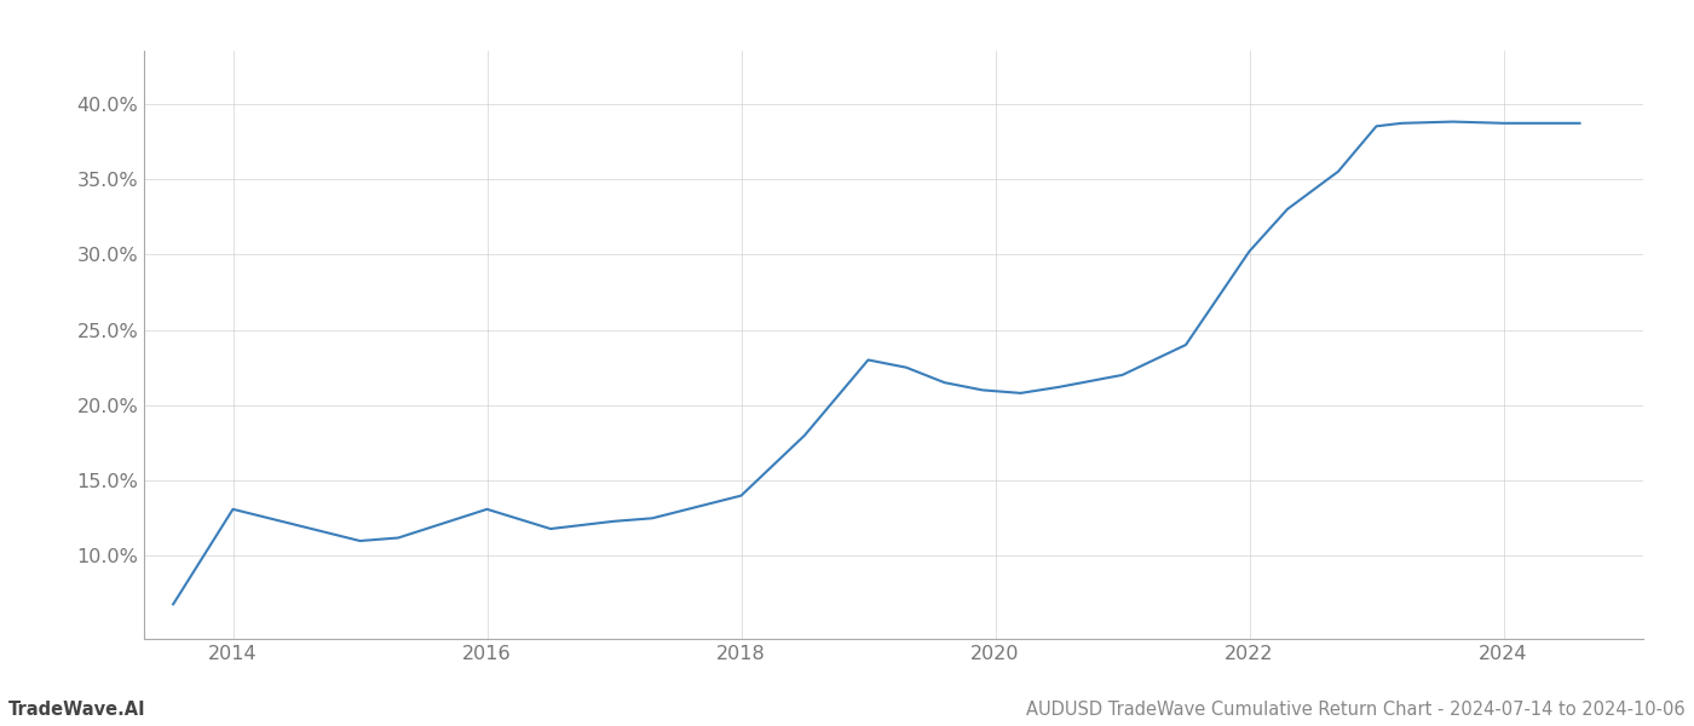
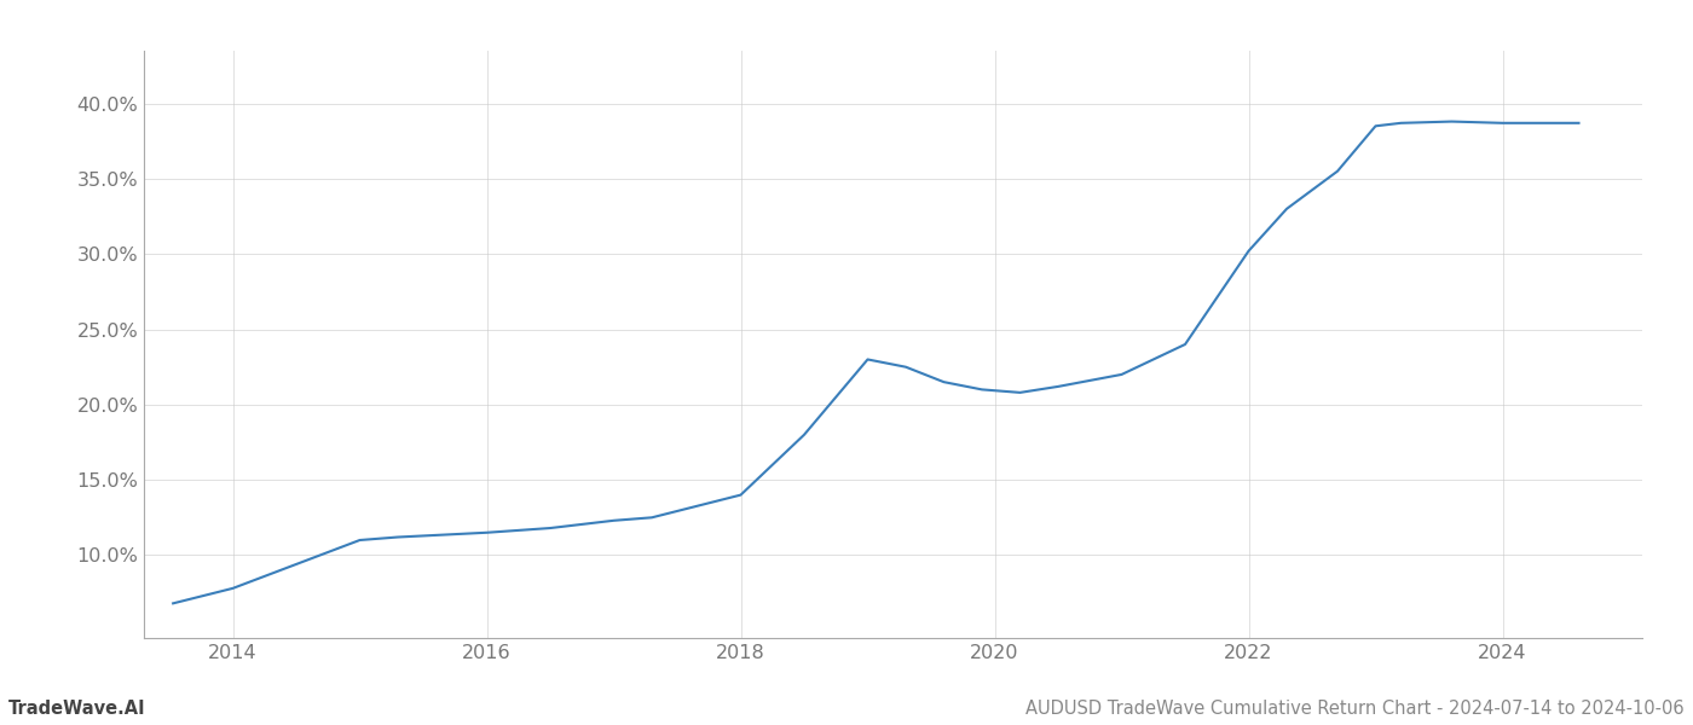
2014: 13.1% -> 7.8%
2016: 13.1% -> 11.5%
